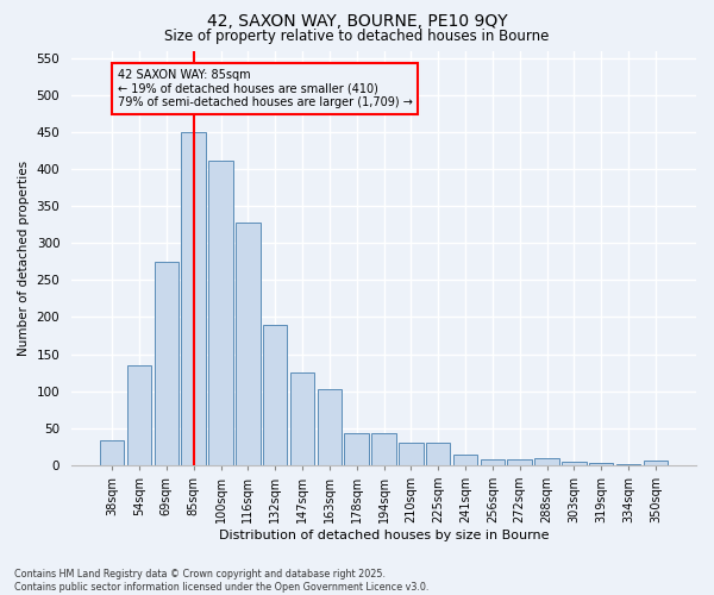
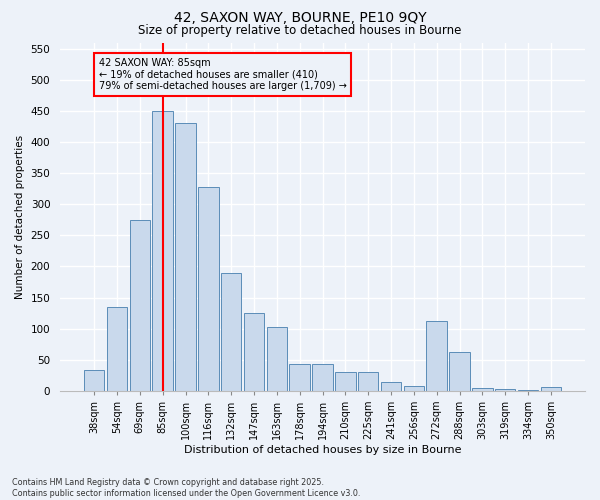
100sqm: 412 -> 430
272sqm: 8 -> 112
288sqm: 10 -> 62
